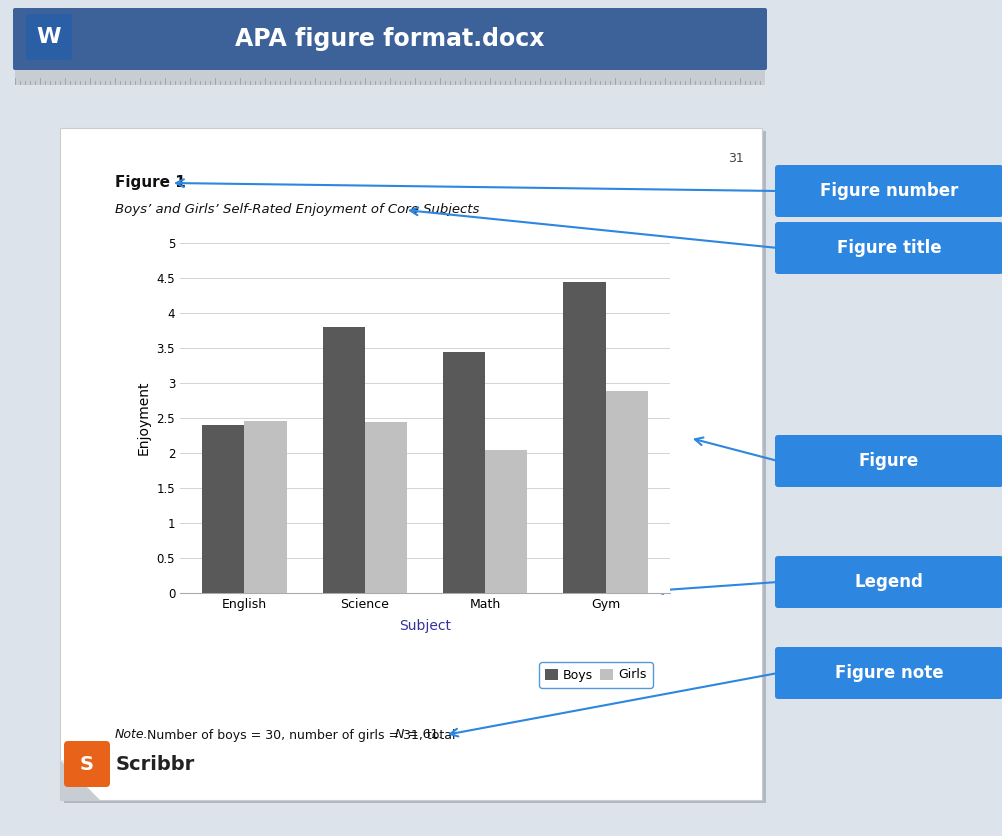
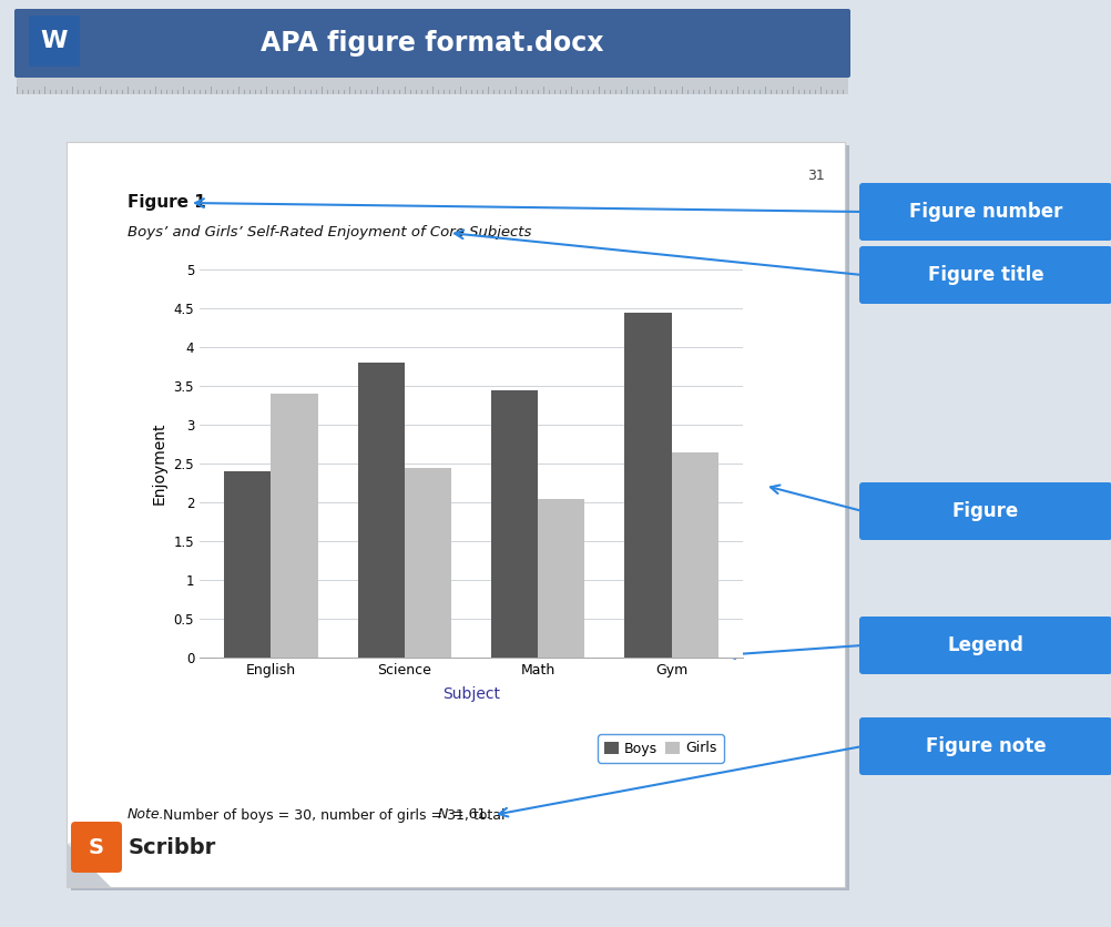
Girls/English: 2.46 -> 3.40
Girls/Gym: 2.88 -> 2.65
